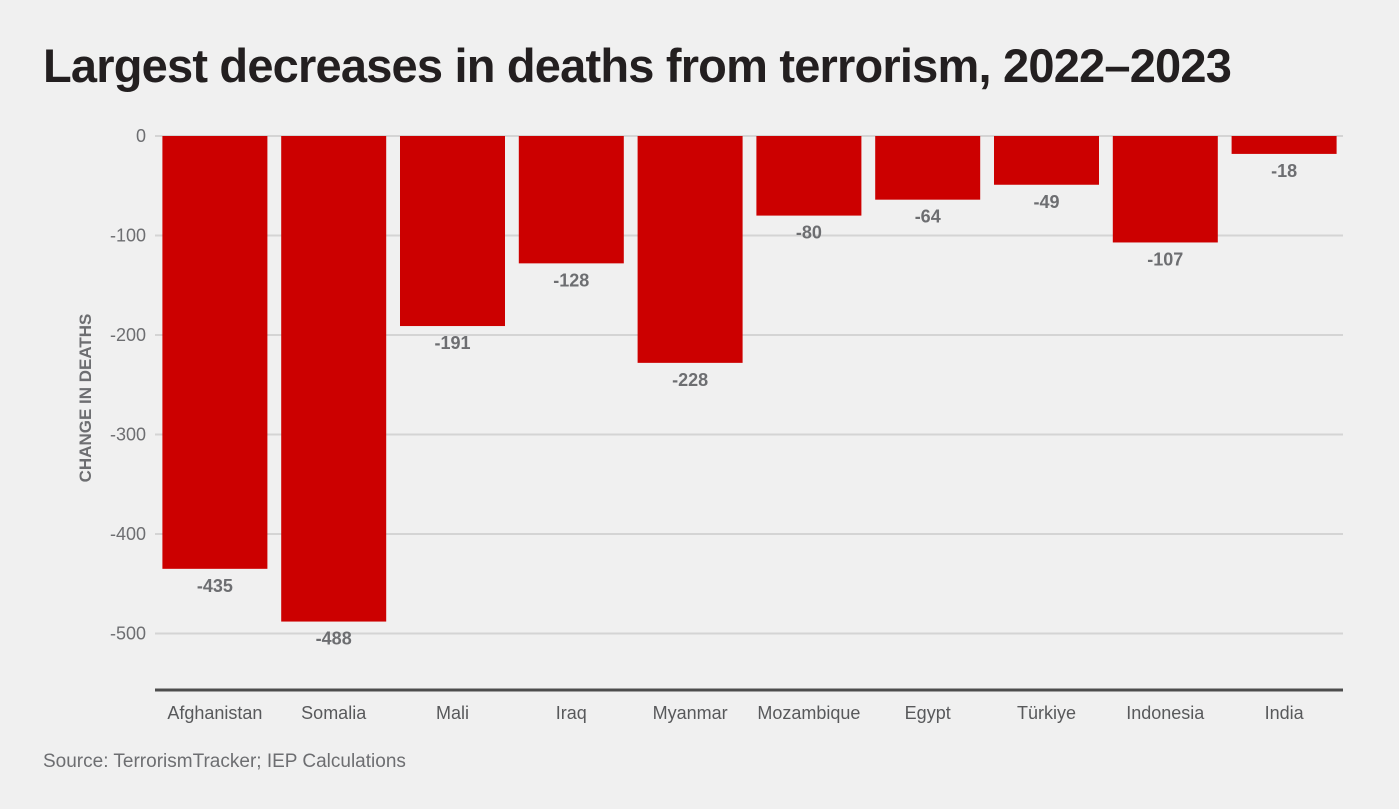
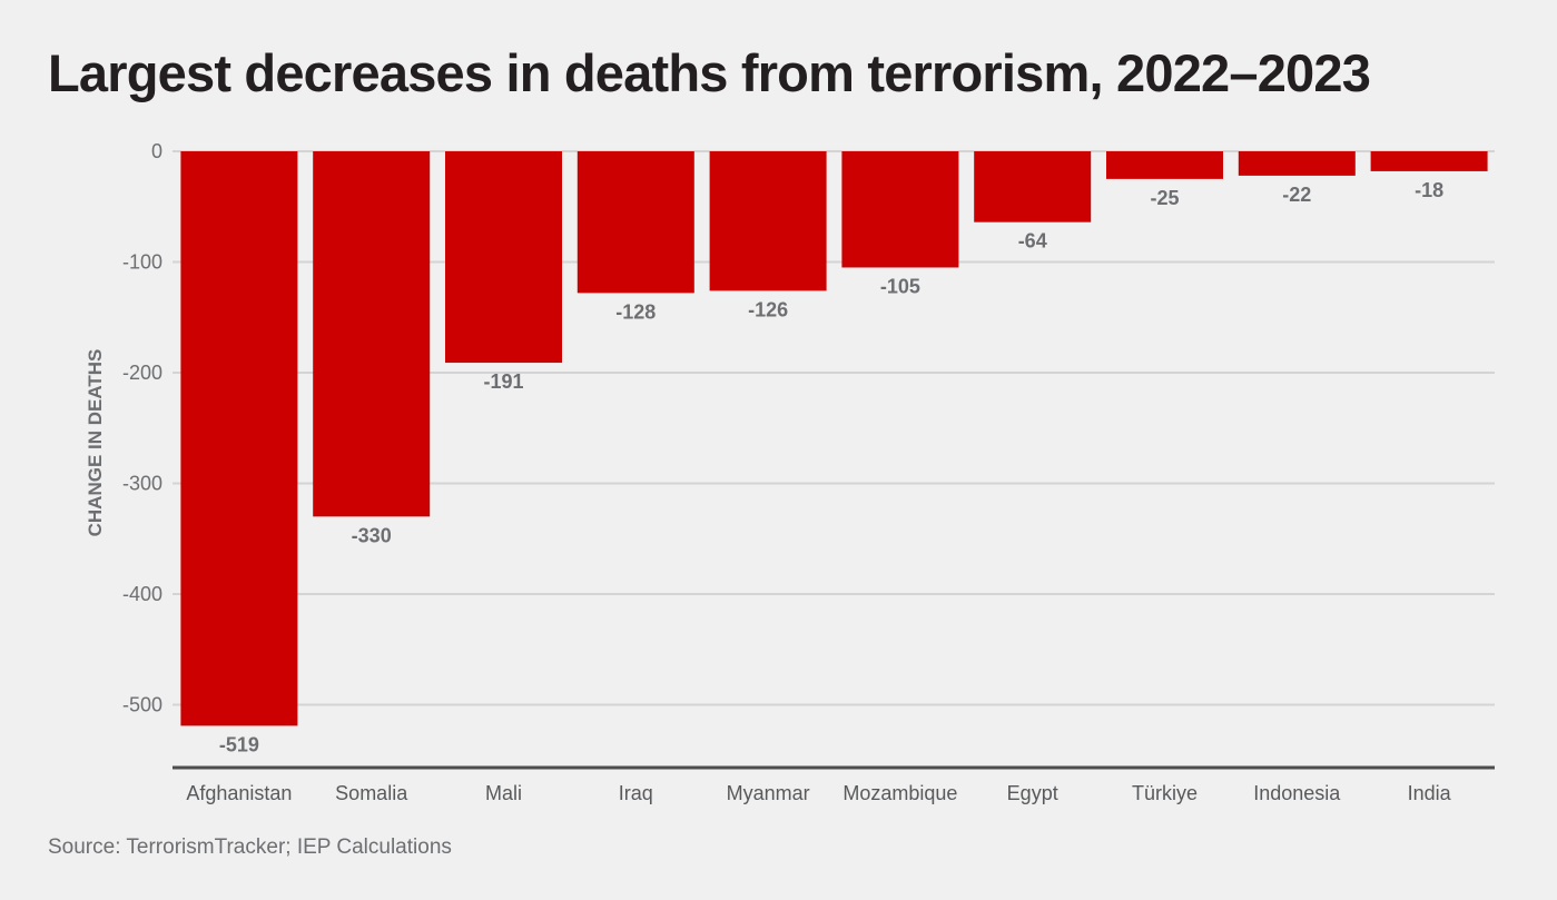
Afghanistan: -435 -> -519
Somalia: -488 -> -330
Myanmar: -228 -> -126
Mozambique: -80 -> -105
Türkiye: -49 -> -25
Indonesia: -107 -> -22
